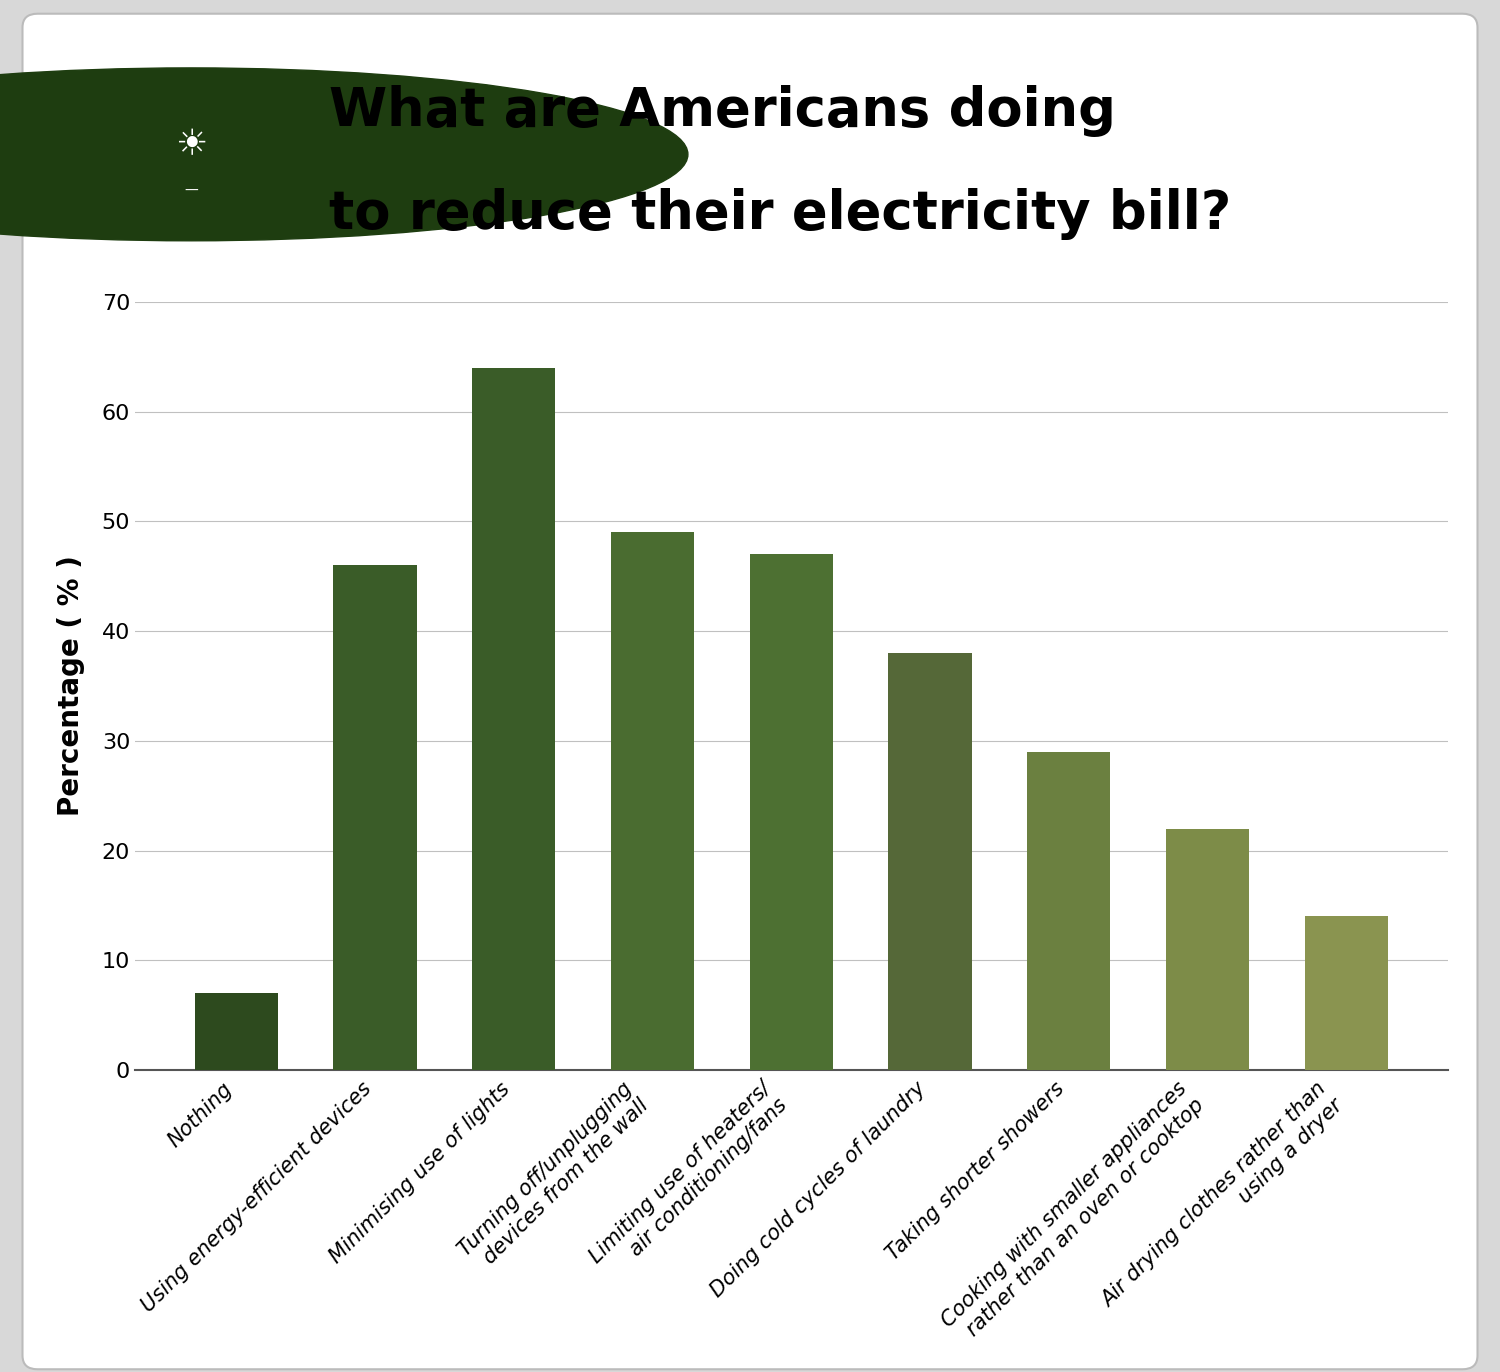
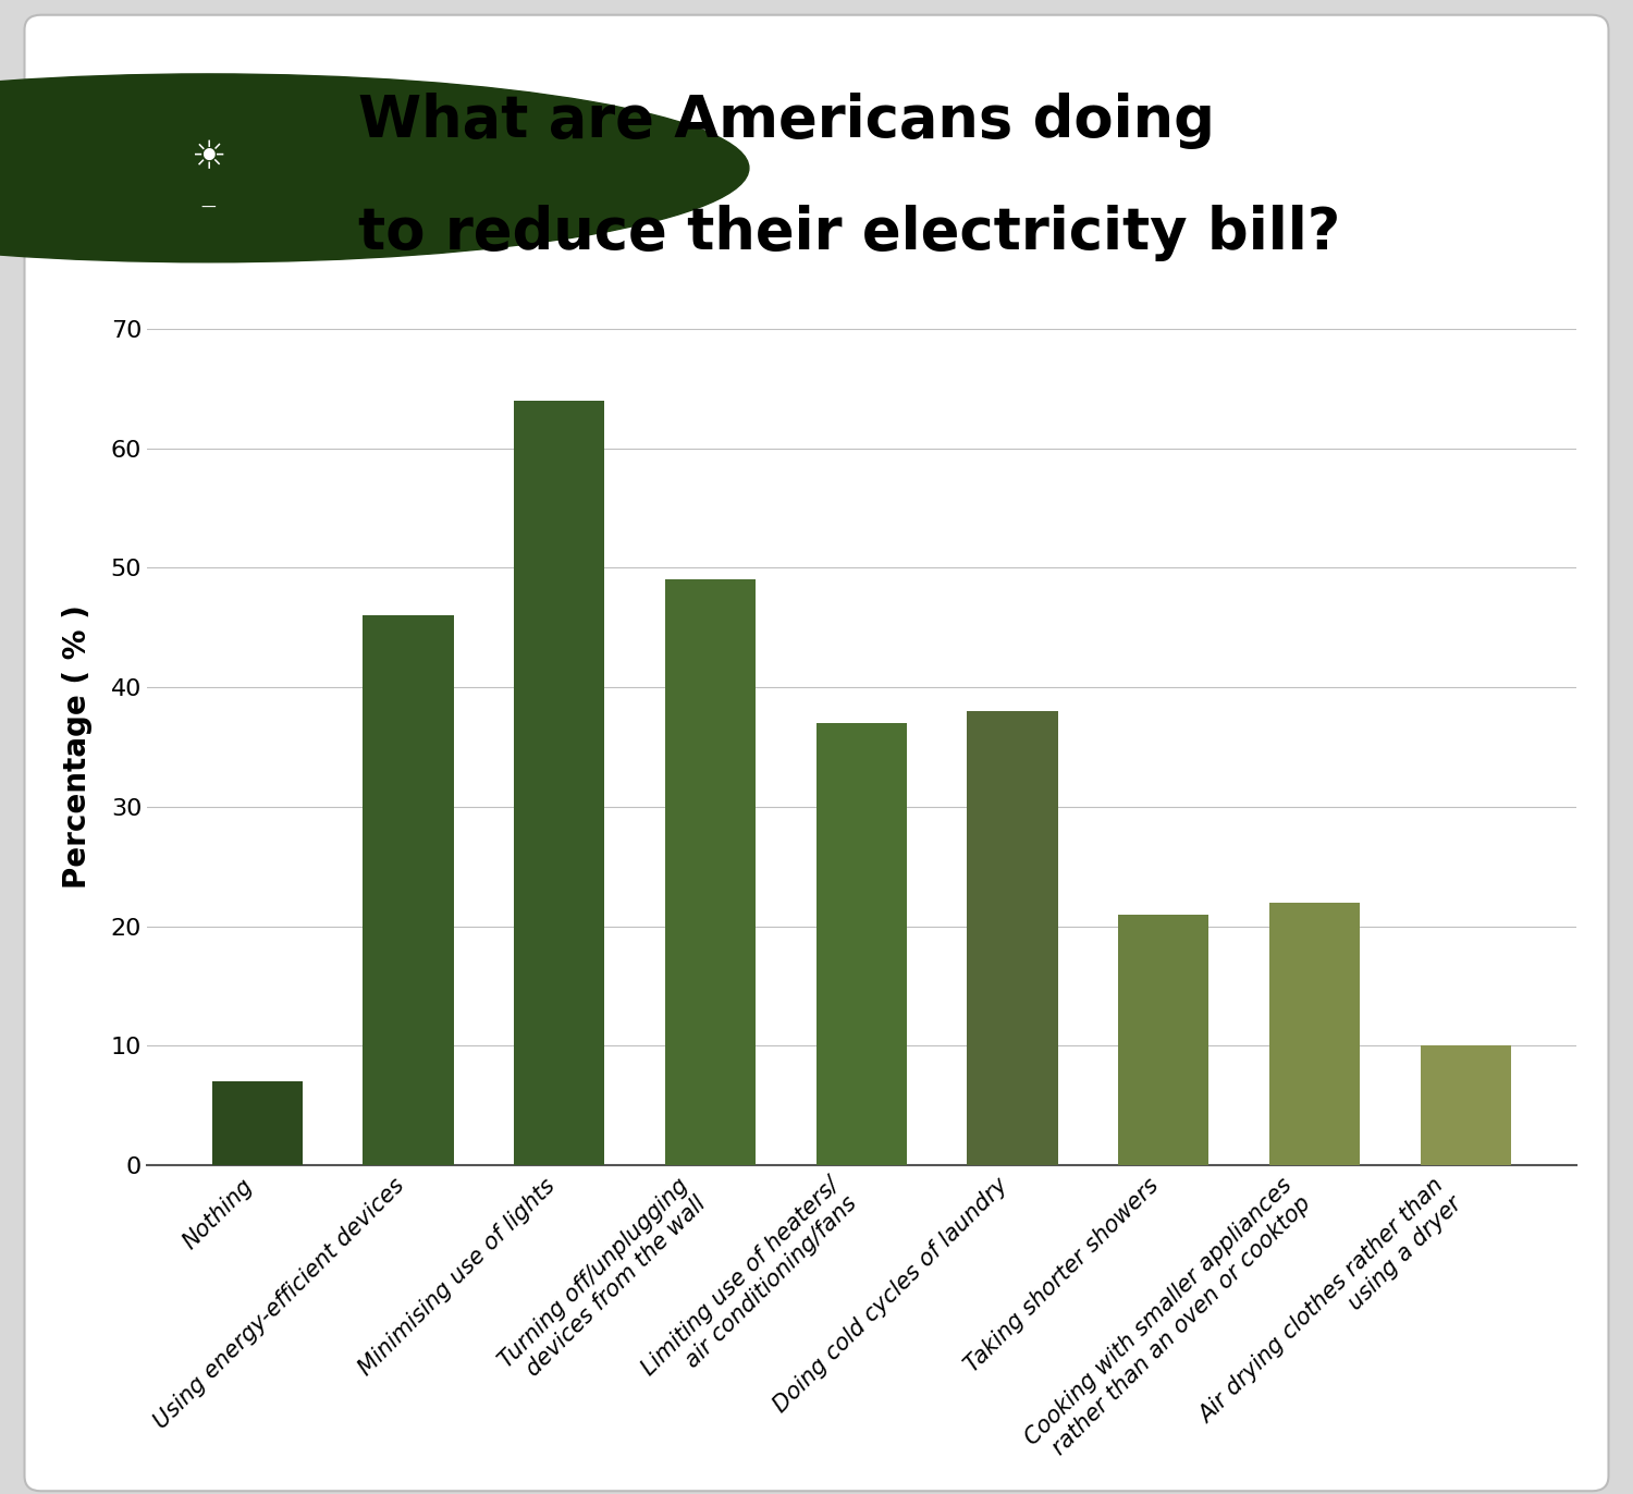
Limiting use of heaters/ air conditioning/fans: 47 -> 37
Taking shorter showers: 29 -> 21
Air drying clothes rather than using a dryer: 14 -> 10
